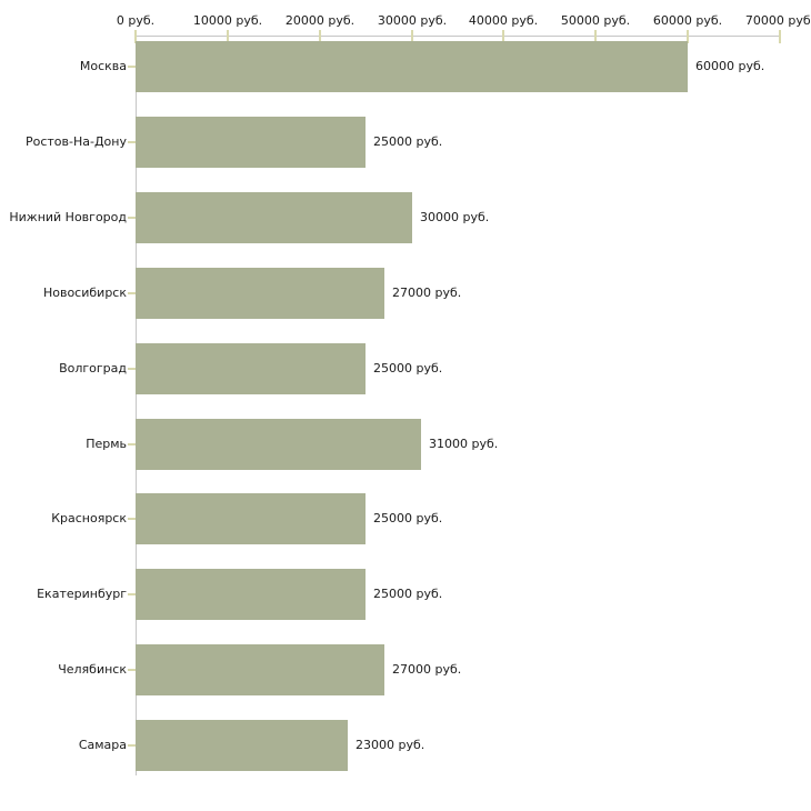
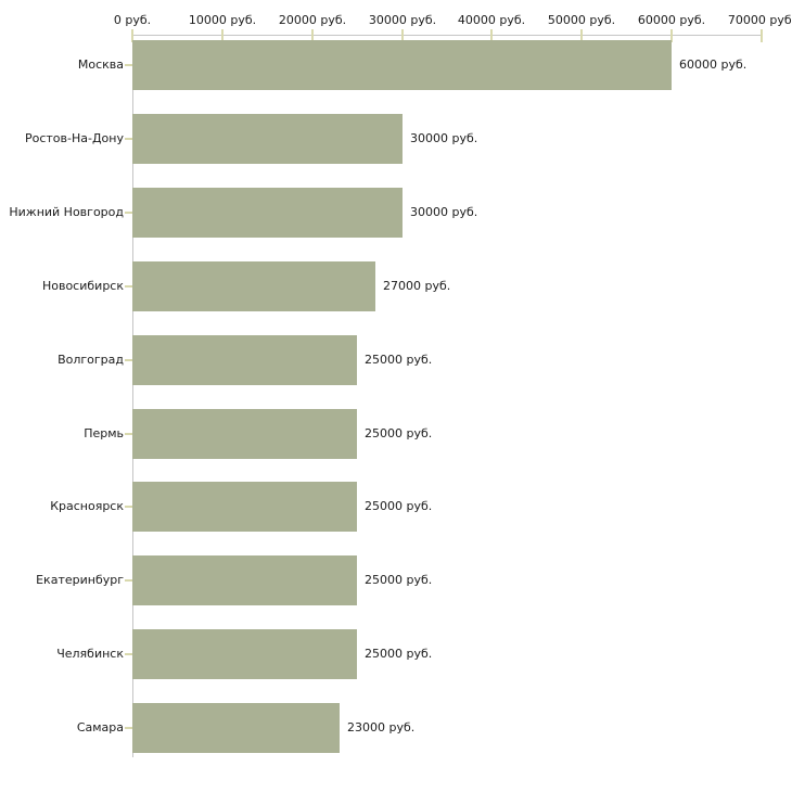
Ростов-На-Дону: 25000 -> 30000
Пермь: 31000 -> 25000
Челябинск: 27000 -> 25000
